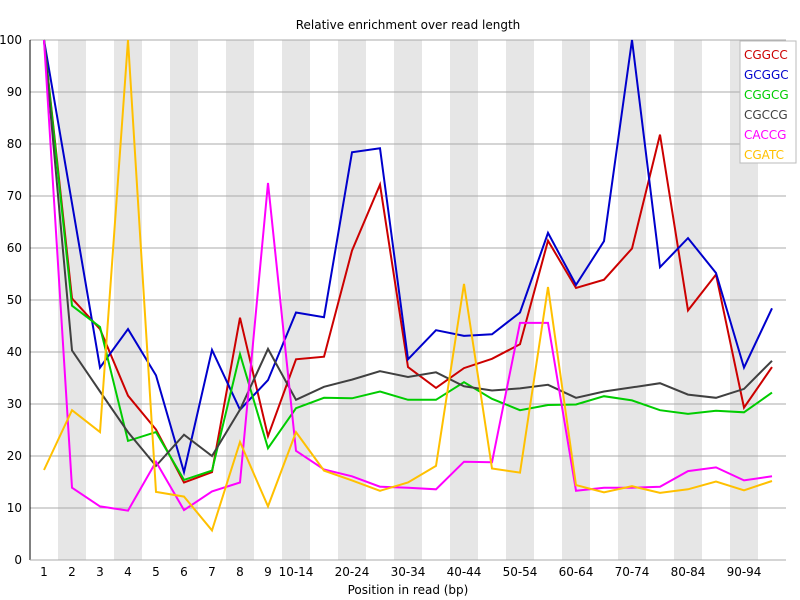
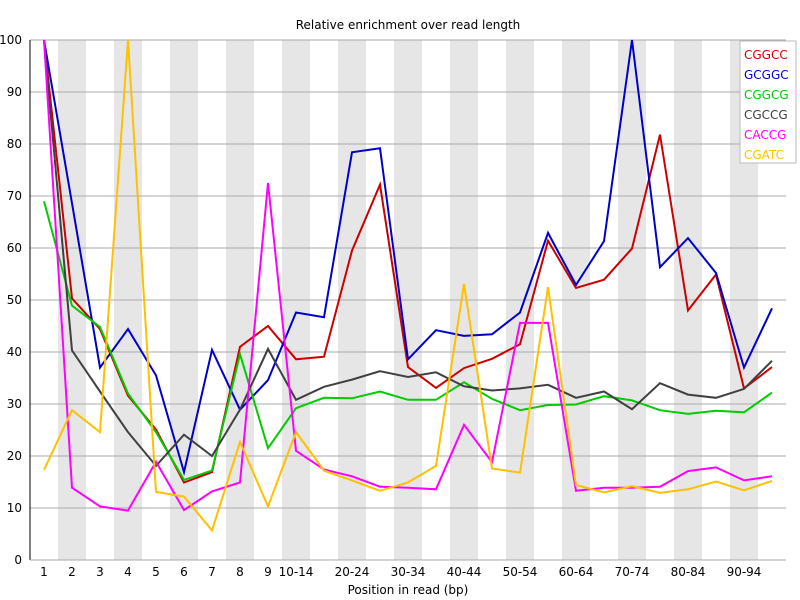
CGGCG/1: 100 -> 69
CGGCG/4: 23 -> 32
CGGCC/8: 47 -> 41
CGGCC/9: 24 -> 45
CACCG/40-44: 19 -> 26
CGCCG/70-74: 33 -> 29
CGGCC/90-94: 29 -> 33
